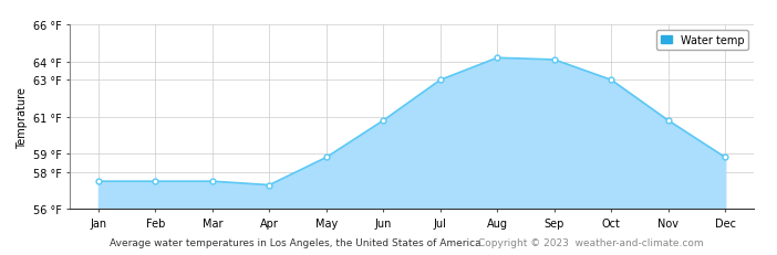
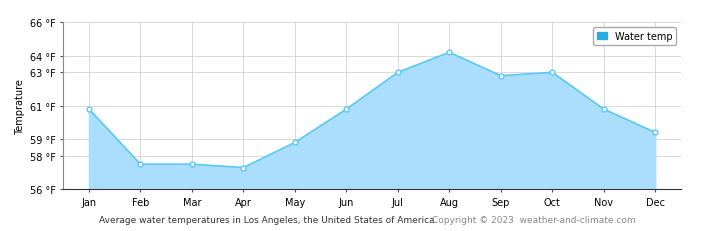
Jan: 57.5 °F -> 60.8 °F
Sep: 64.1 °F -> 62.8 °F
Dec: 58.8 °F -> 59.4 °F
